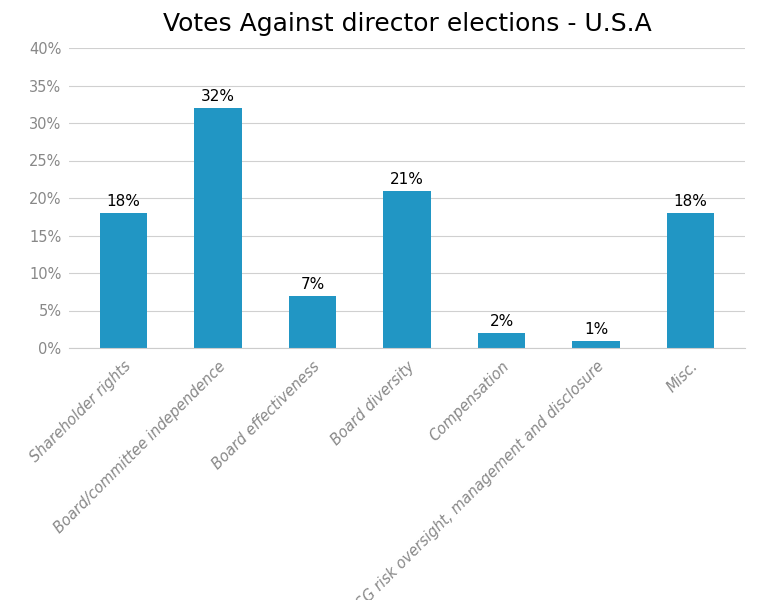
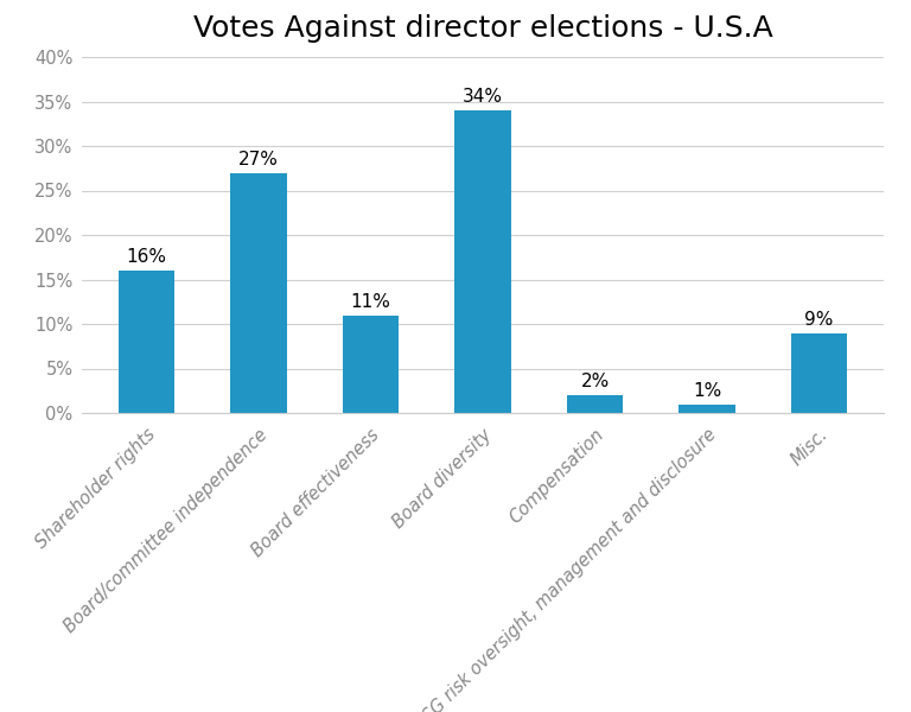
Shareholder rights: 18% -> 16%
Board/committee independence: 32% -> 27%
Board effectiveness: 7% -> 11%
Board diversity: 21% -> 34%
Misc.: 18% -> 9%
